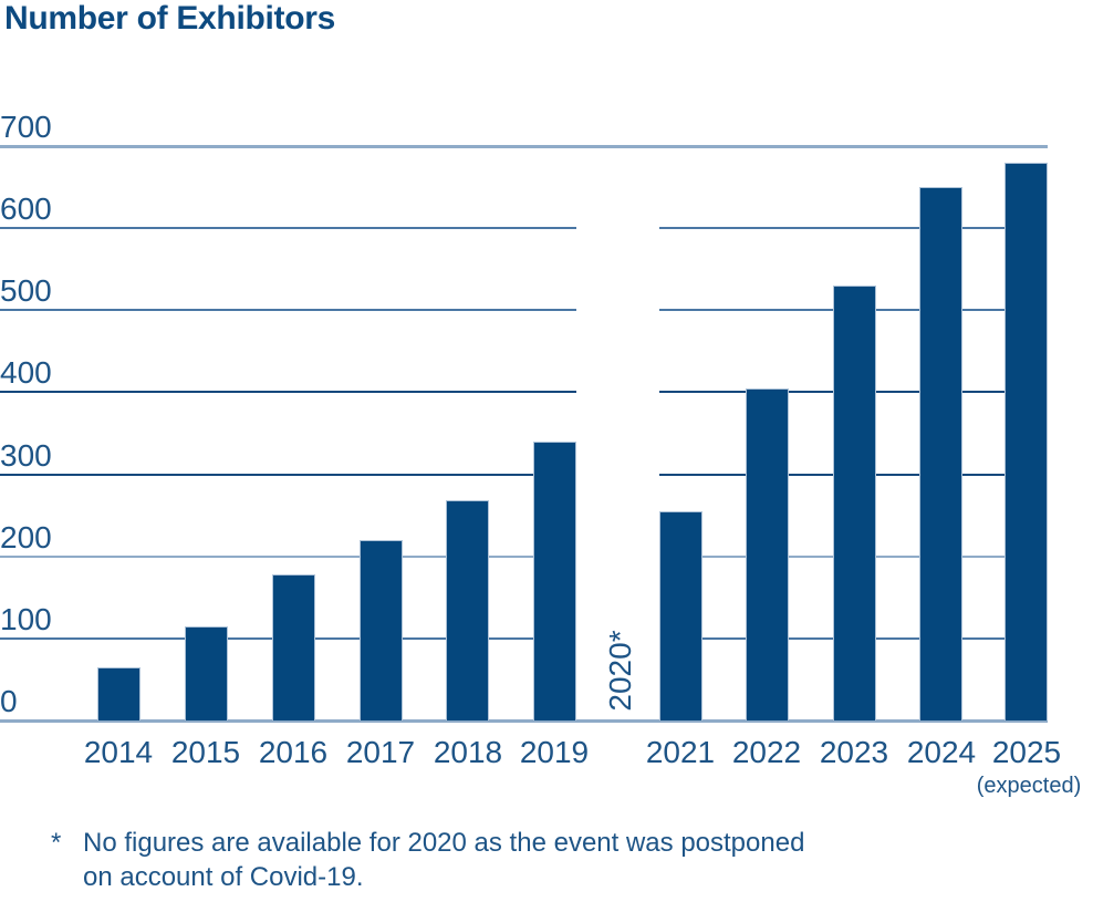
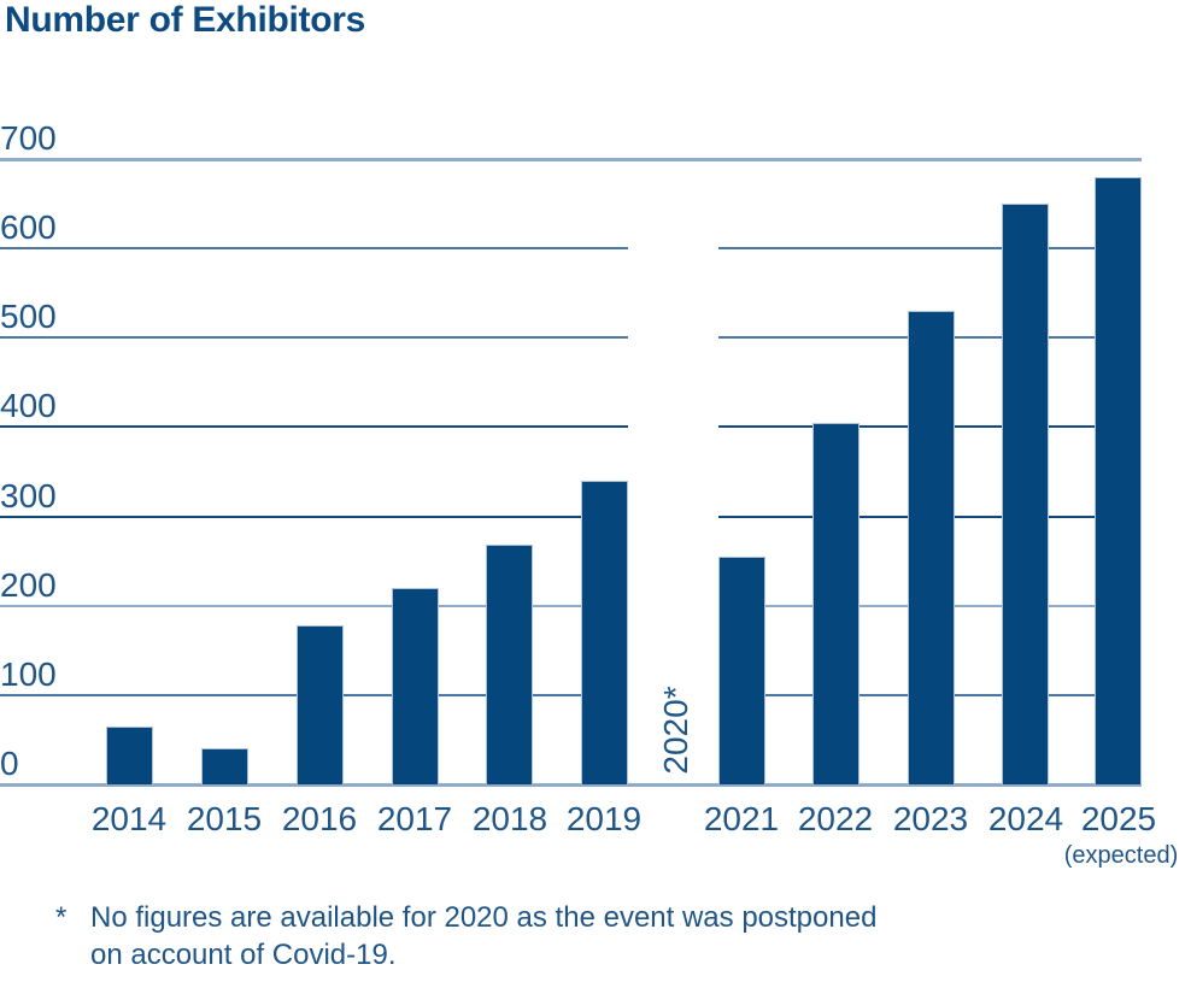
2015: 120 -> 40
